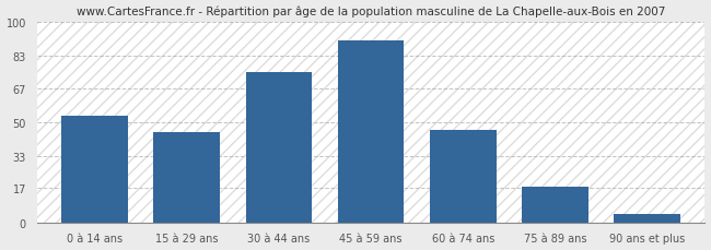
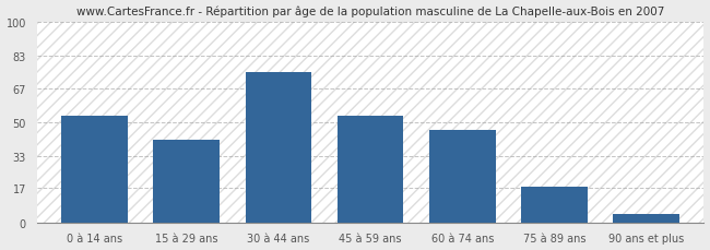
15 à 29 ans: 45 -> 41
45 à 59 ans: 91 -> 53
